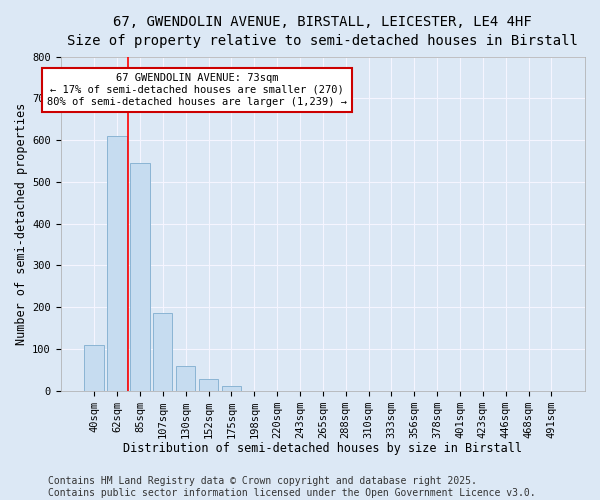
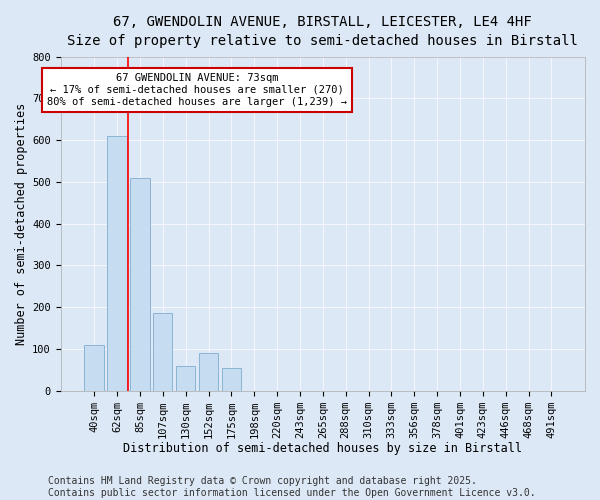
85sqm: 545 -> 510
152sqm: 28 -> 90
175sqm: 10 -> 55
